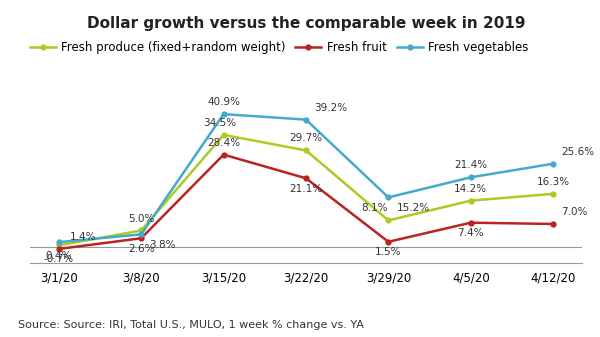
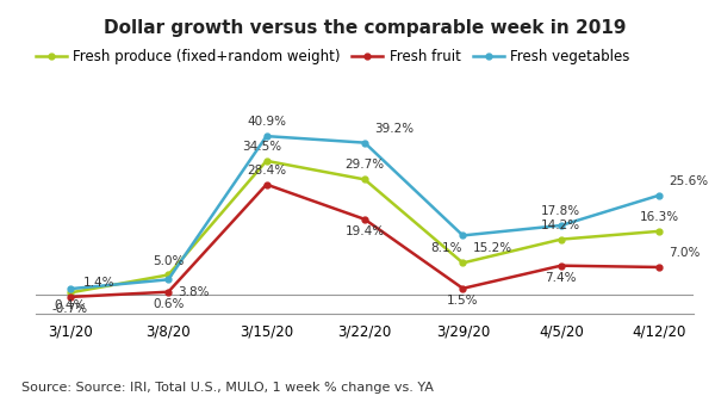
Fresh fruit/3/8/20: 2.6% -> 0.6%
Fresh fruit/3/22/20: 21.1% -> 19.4%
Fresh vegetables/4/5/20: 21.4% -> 17.8%
